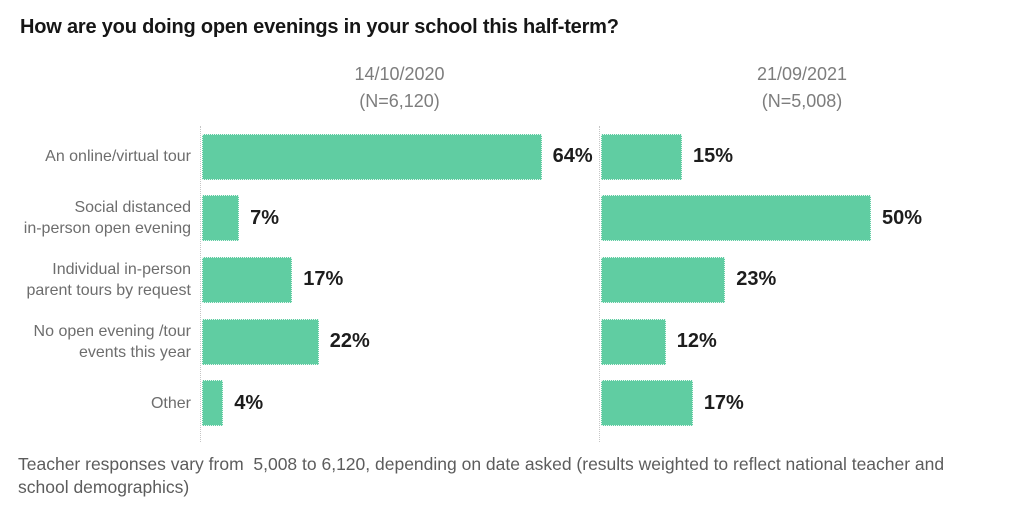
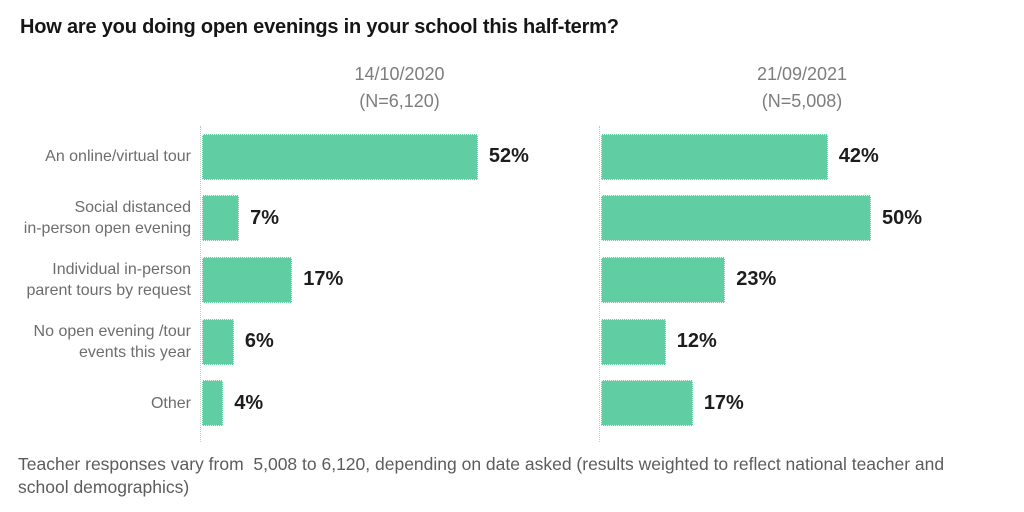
14/10/2020/An online/virtual tour: 64% -> 52%
21/09/2021/An online/virtual tour: 15% -> 42%
14/10/2020/No open evening /tour events this year: 22% -> 6%
